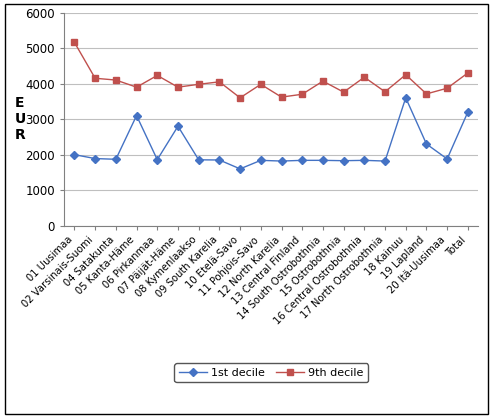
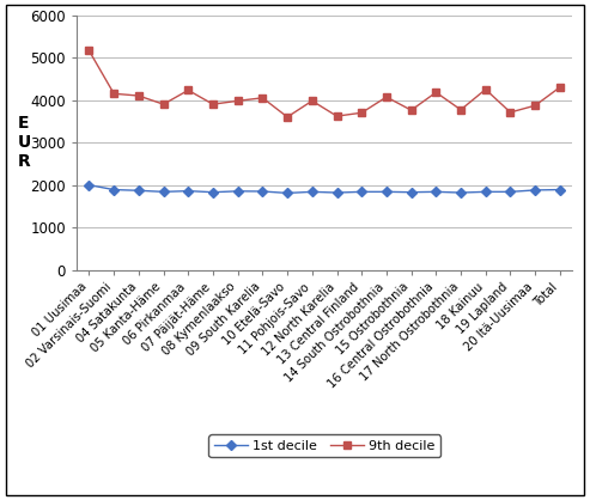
1st decile/05 Kanta-Häme: 3100 -> 1840
1st decile/07 Päijät-Häme: 2800 -> 1830
1st decile/10 Etelä-Savo: 1600 -> 1810
1st decile/18 Kainuu: 3600 -> 1840
1st decile/19 Lapland: 2300 -> 1840
1st decile/Total: 3200 -> 1890
